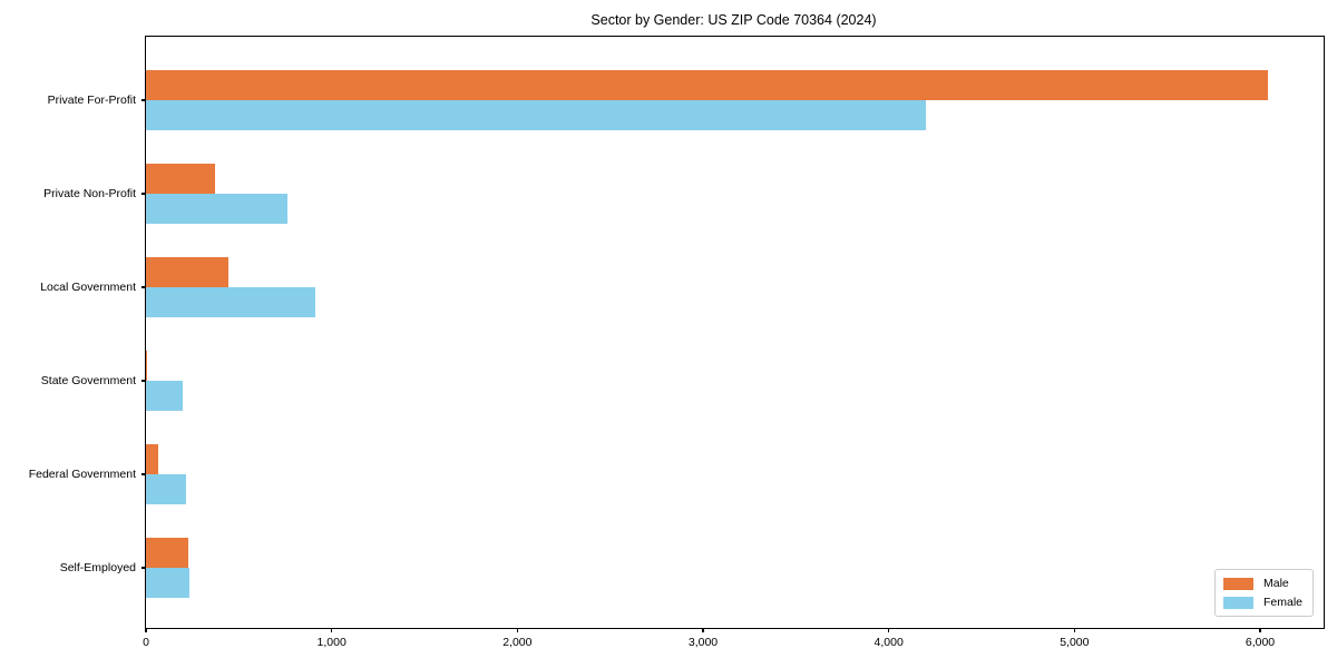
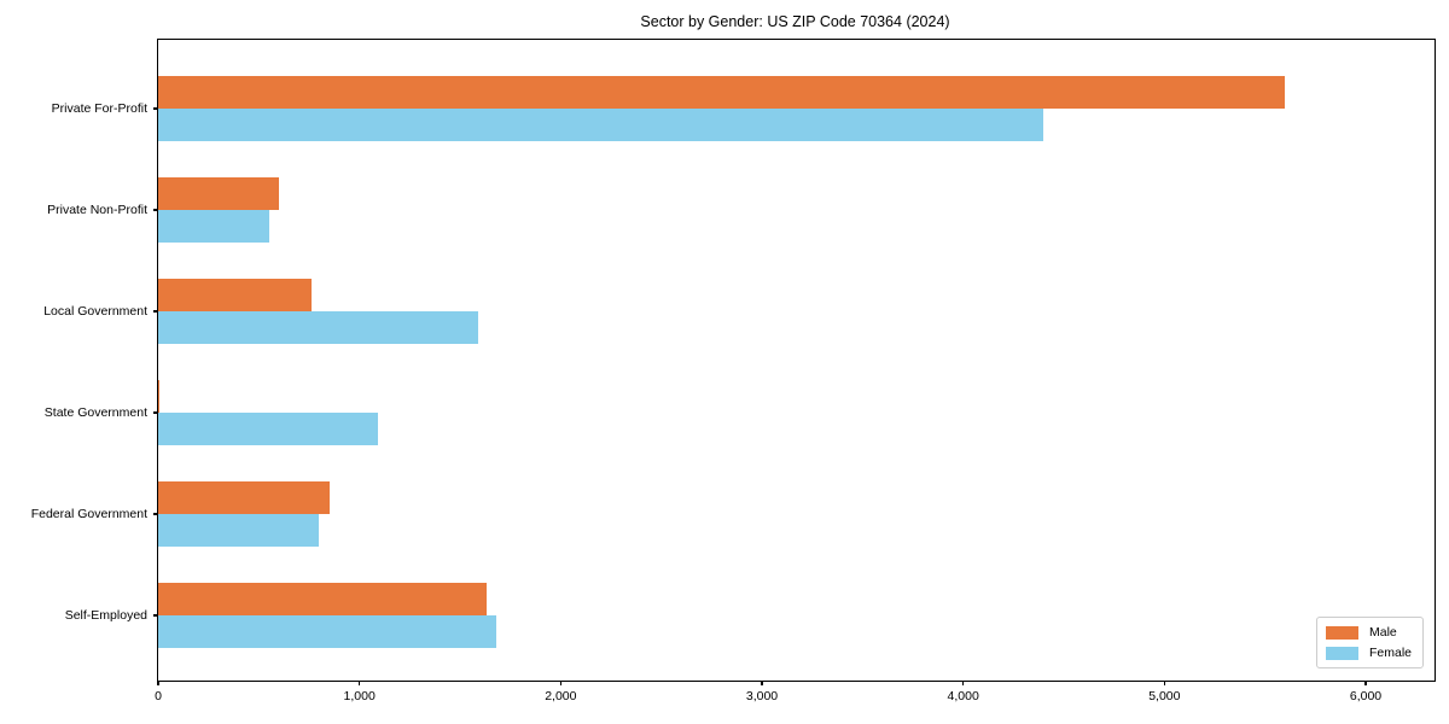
Male/Private For-Profit: 6040 -> 5600
Female/Private For-Profit: 4200 -> 4400
Male/Private Non-Profit: 370 -> 600
Female/Private Non-Profit: 760 -> 550
Male/Local Government: 440 -> 760
Female/Local Government: 910 -> 1590
Female/State Government: 200 -> 1090
Male/Federal Government: 60 -> 850
Female/Federal Government: 220 -> 800
Male/Self-Employed: 230 -> 1630
Female/Self-Employed: 230 -> 1680
